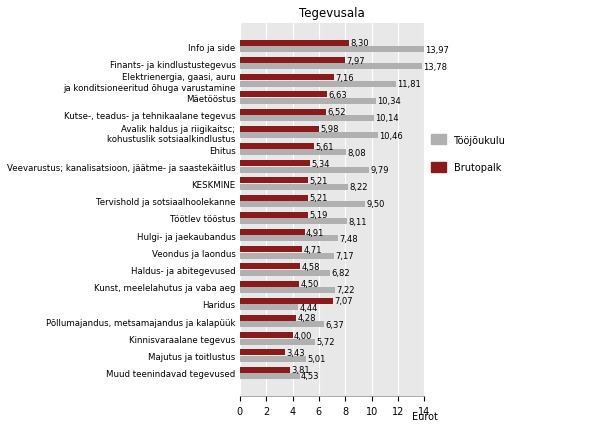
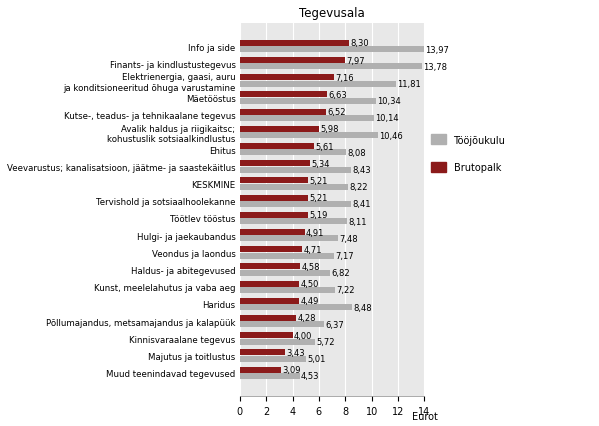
Tööjõukulu/Veevarustus; kanalisatsioon, jäätme- ja saastekäitlus: 9,79 -> 8,43
Tööjõukulu/Tervishold ja sotsiaalhoolekanne: 9,50 -> 8,41
Brutopalk/Haridus: 7,07 -> 4,49
Tööjõukulu/Haridus: 4,44 -> 8,48
Brutopalk/Muud teenindavad tegevused: 3,81 -> 3,09
